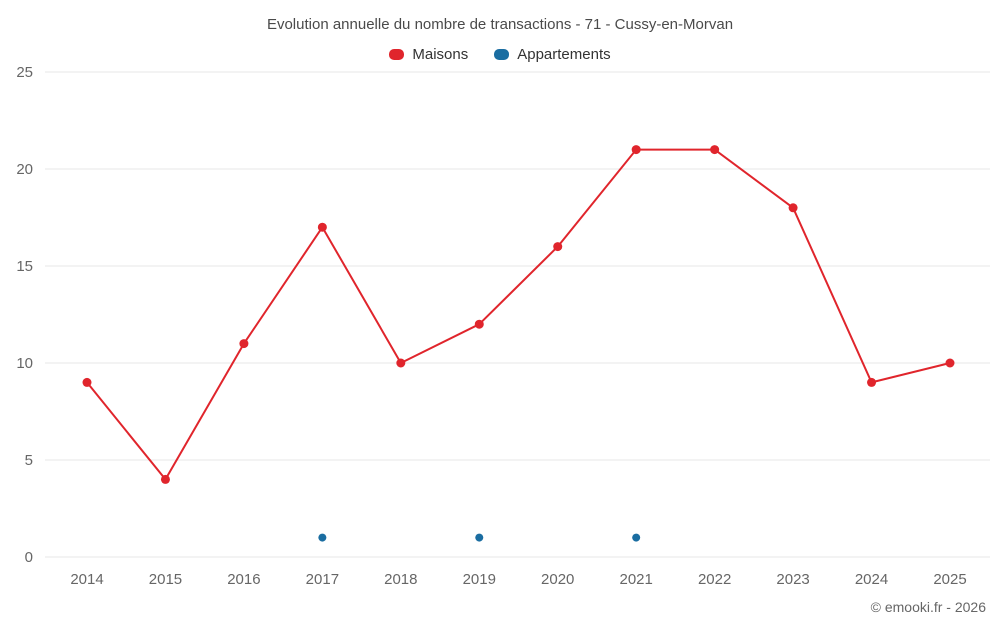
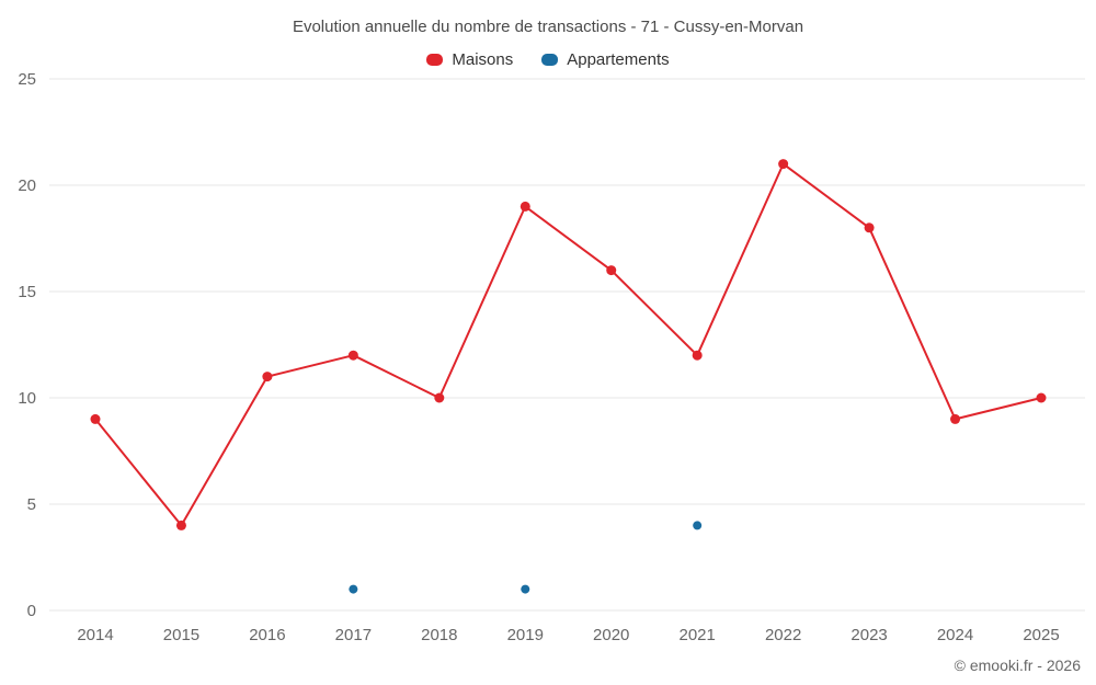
Maisons/2017: 17 -> 12
Maisons/2019: 12 -> 19
Maisons/2021: 21 -> 12
Appartements/2021: 1 -> 4
